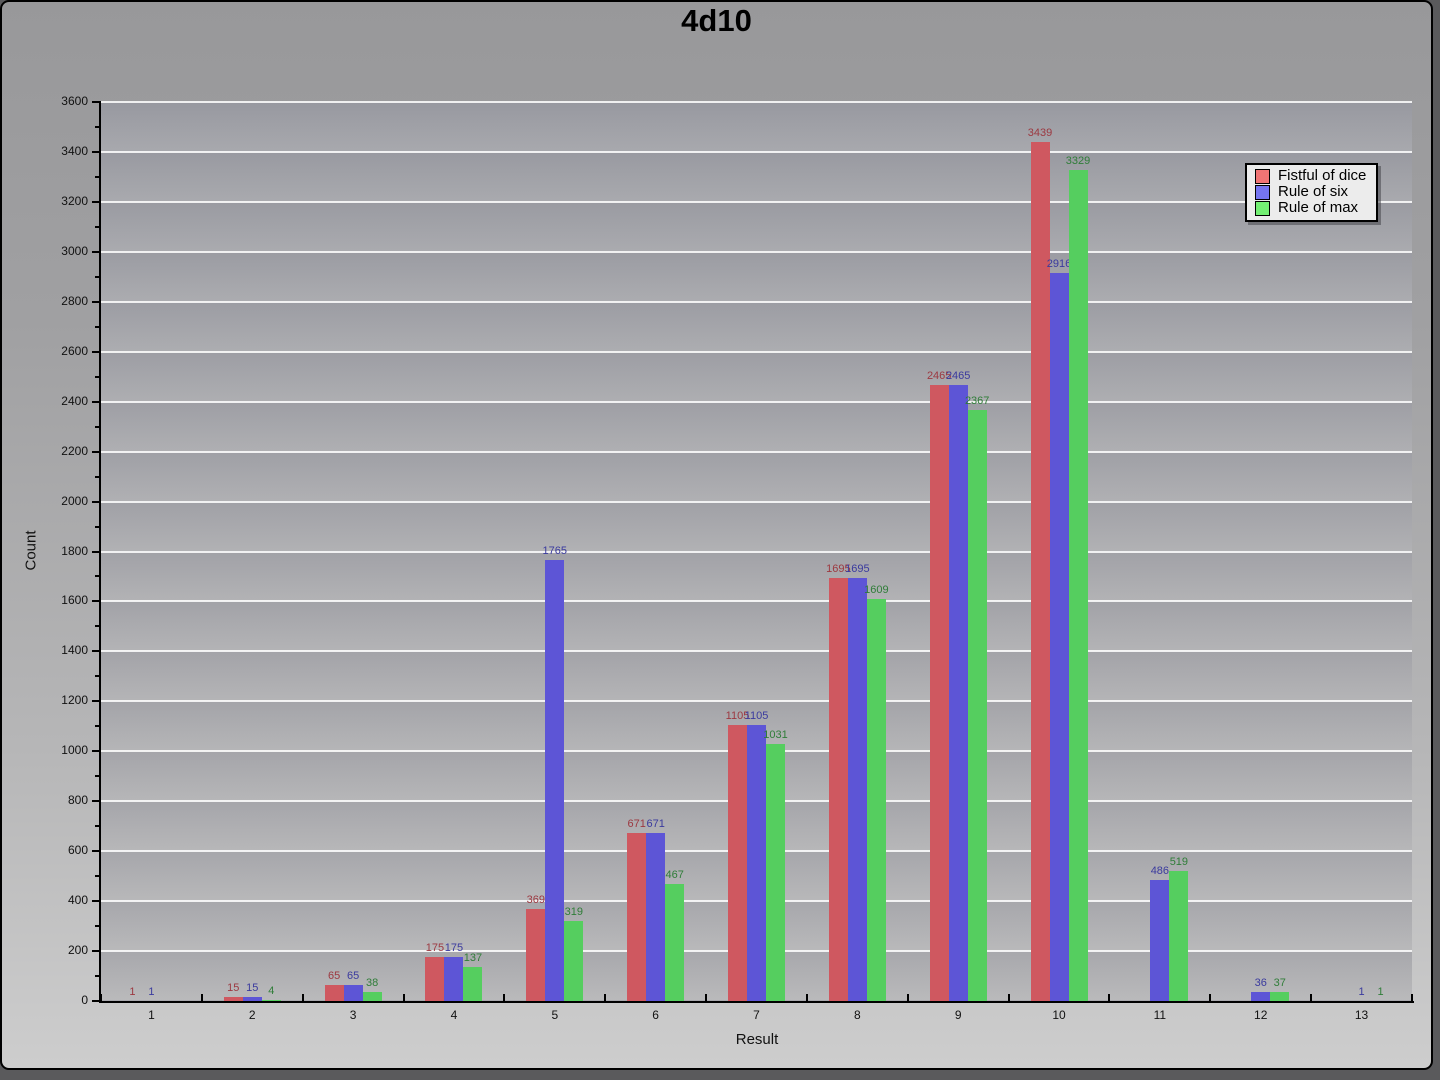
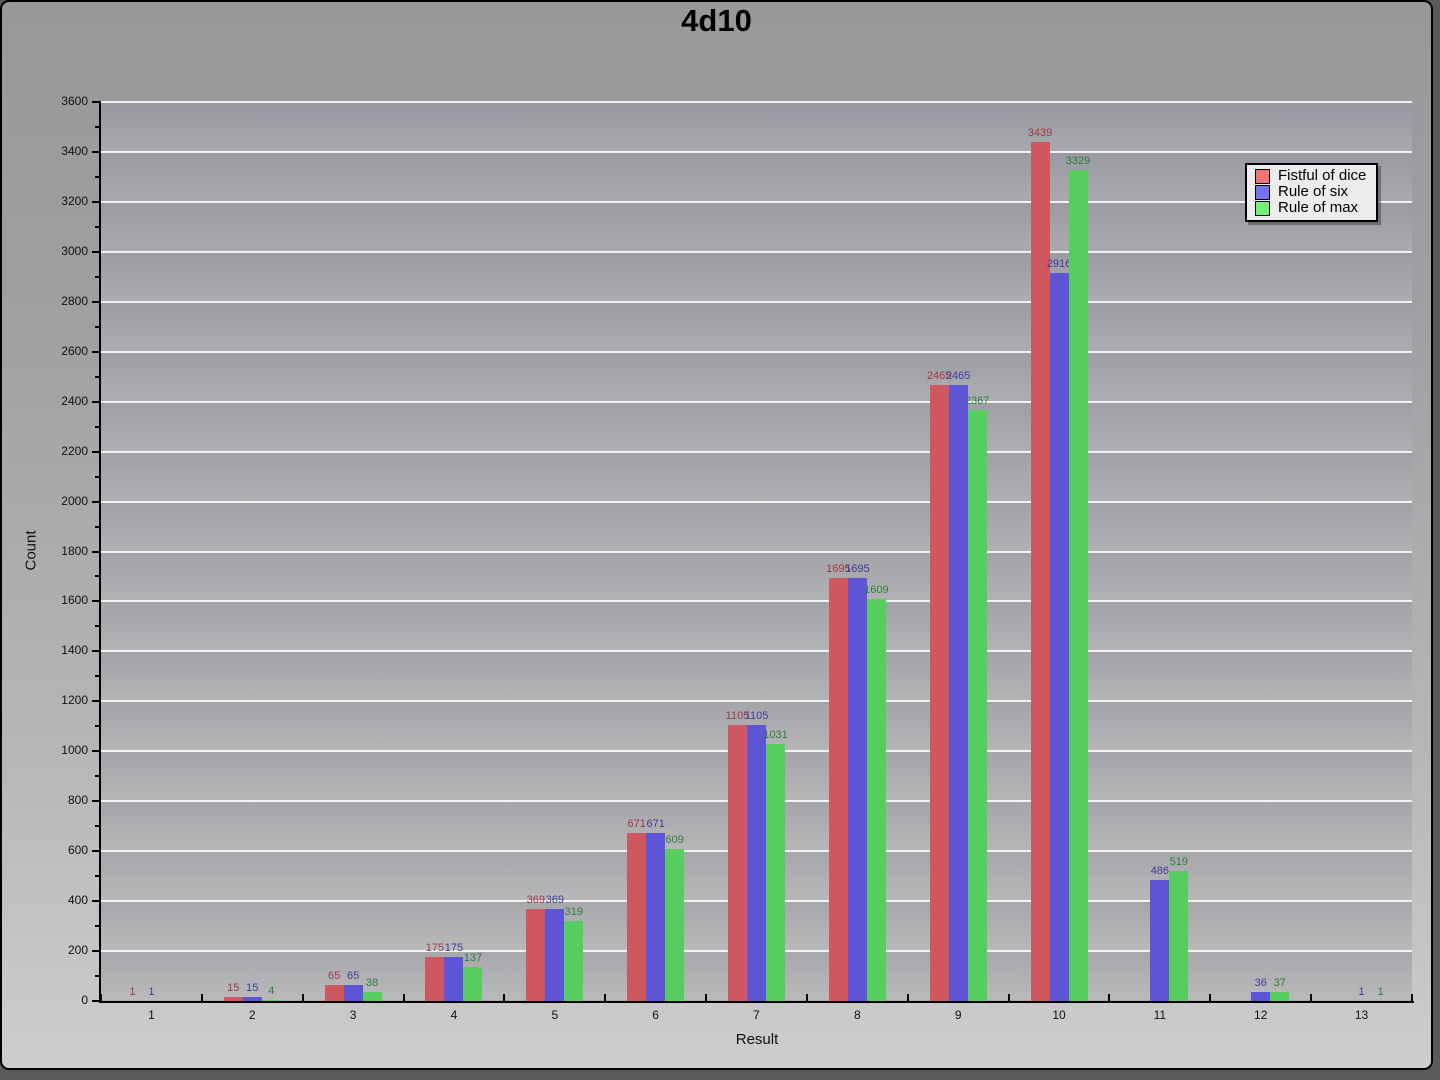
Rule of six/5: 1765 -> 369
Rule of max/6: 467 -> 609
